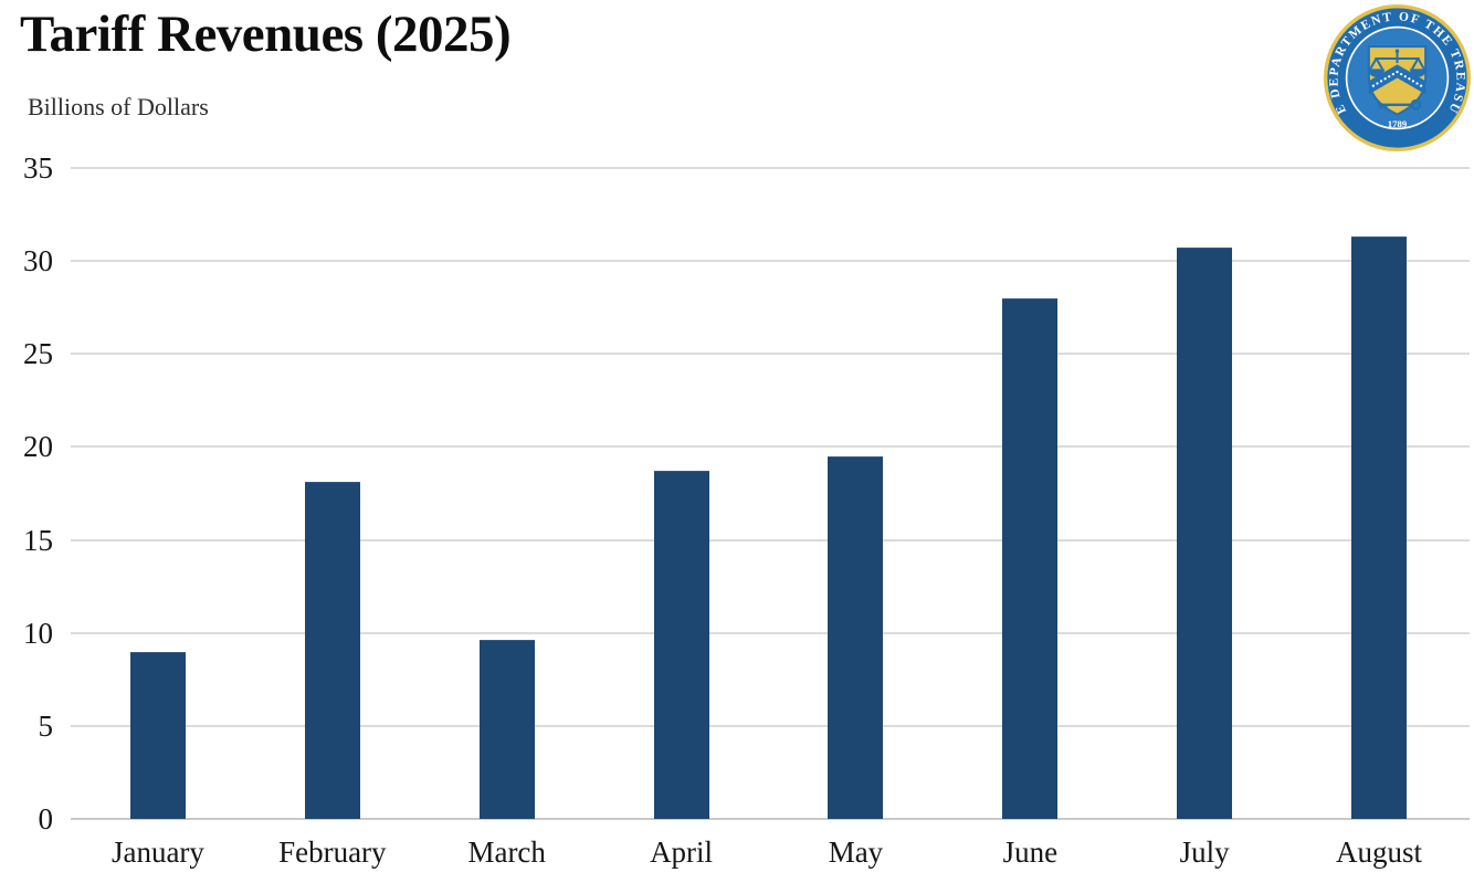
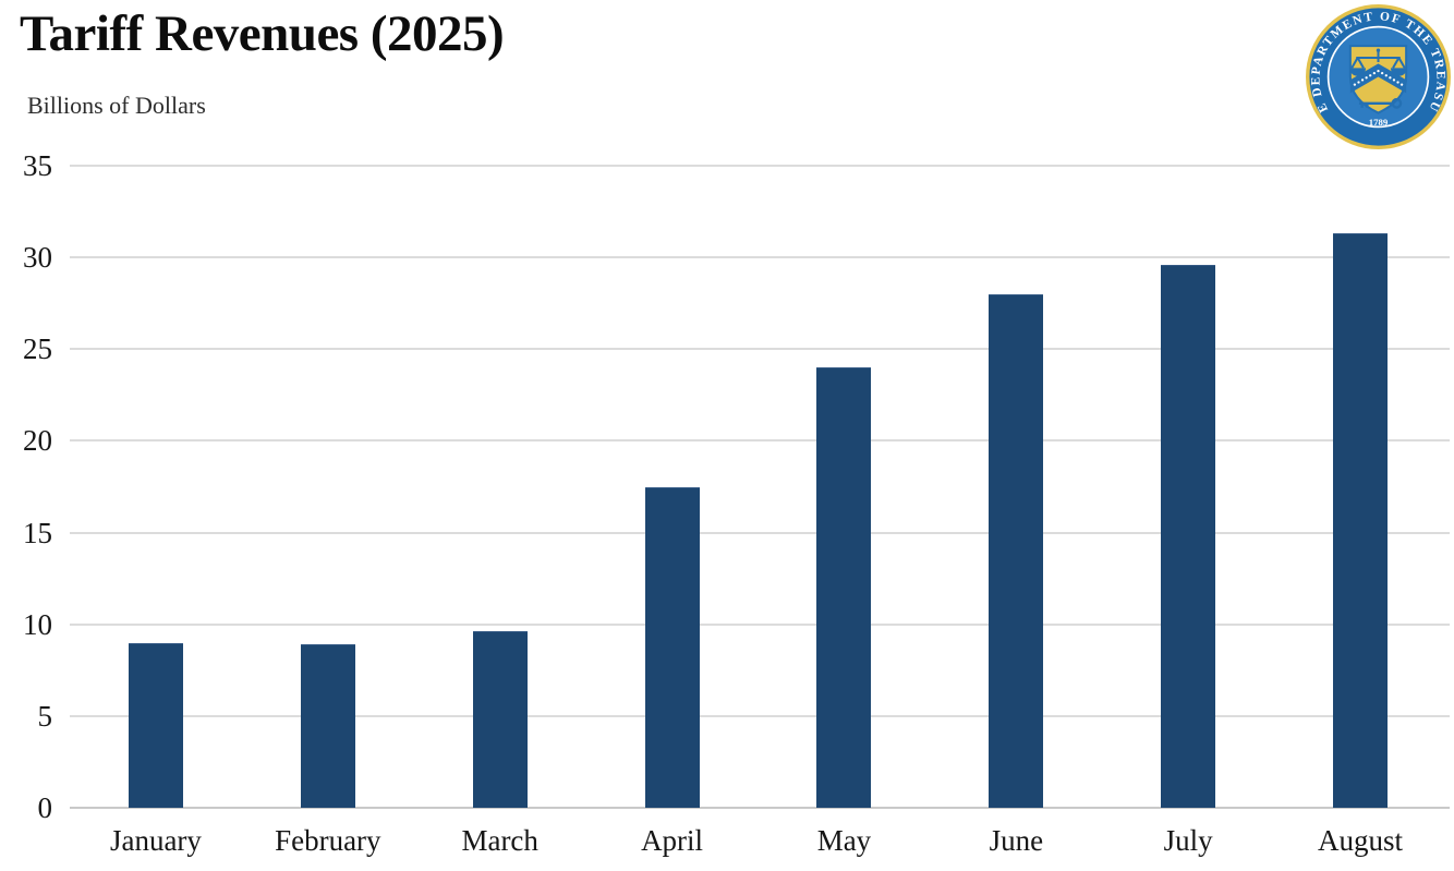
February: 18.1 -> 8.9
April: 18.7 -> 17.5
May: 19.5 -> 24.0
July: 30.7 -> 29.6
